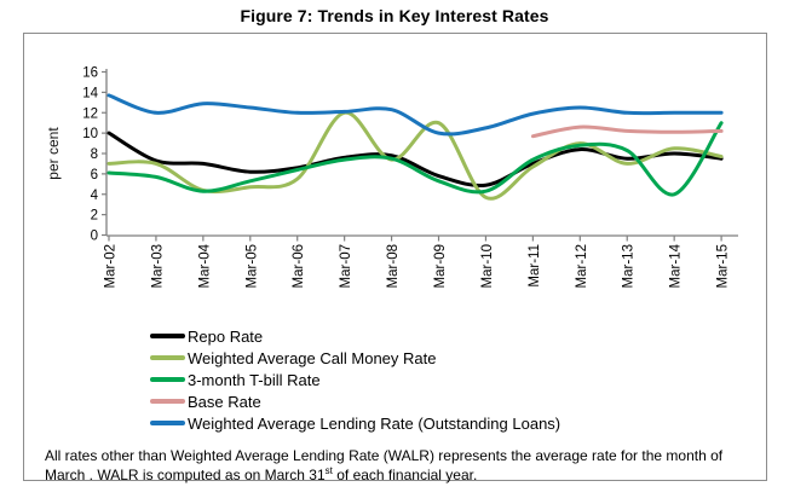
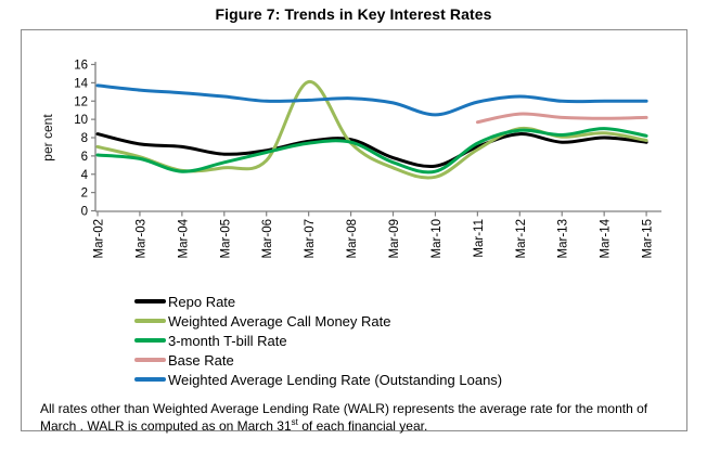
Repo Rate/Mar-02: 10 -> 8
Weighted Average Call Money Rate/Mar-03: 7 -> 6
Weighted Average Lending Rate (Outstanding Loans)/Mar-03: 12 -> 13
Weighted Average Call Money Rate/Mar-07: 12 -> 14
Weighted Average Call Money Rate/Mar-09: 11 -> 5
Weighted Average Lending Rate (Outstanding Loans)/Mar-09: 10 -> 12
Weighted Average Call Money Rate/Mar-13: 7 -> 8
3-month T-bill Rate/Mar-14: 4 -> 9
3-month T-bill Rate/Mar-15: 11 -> 8
